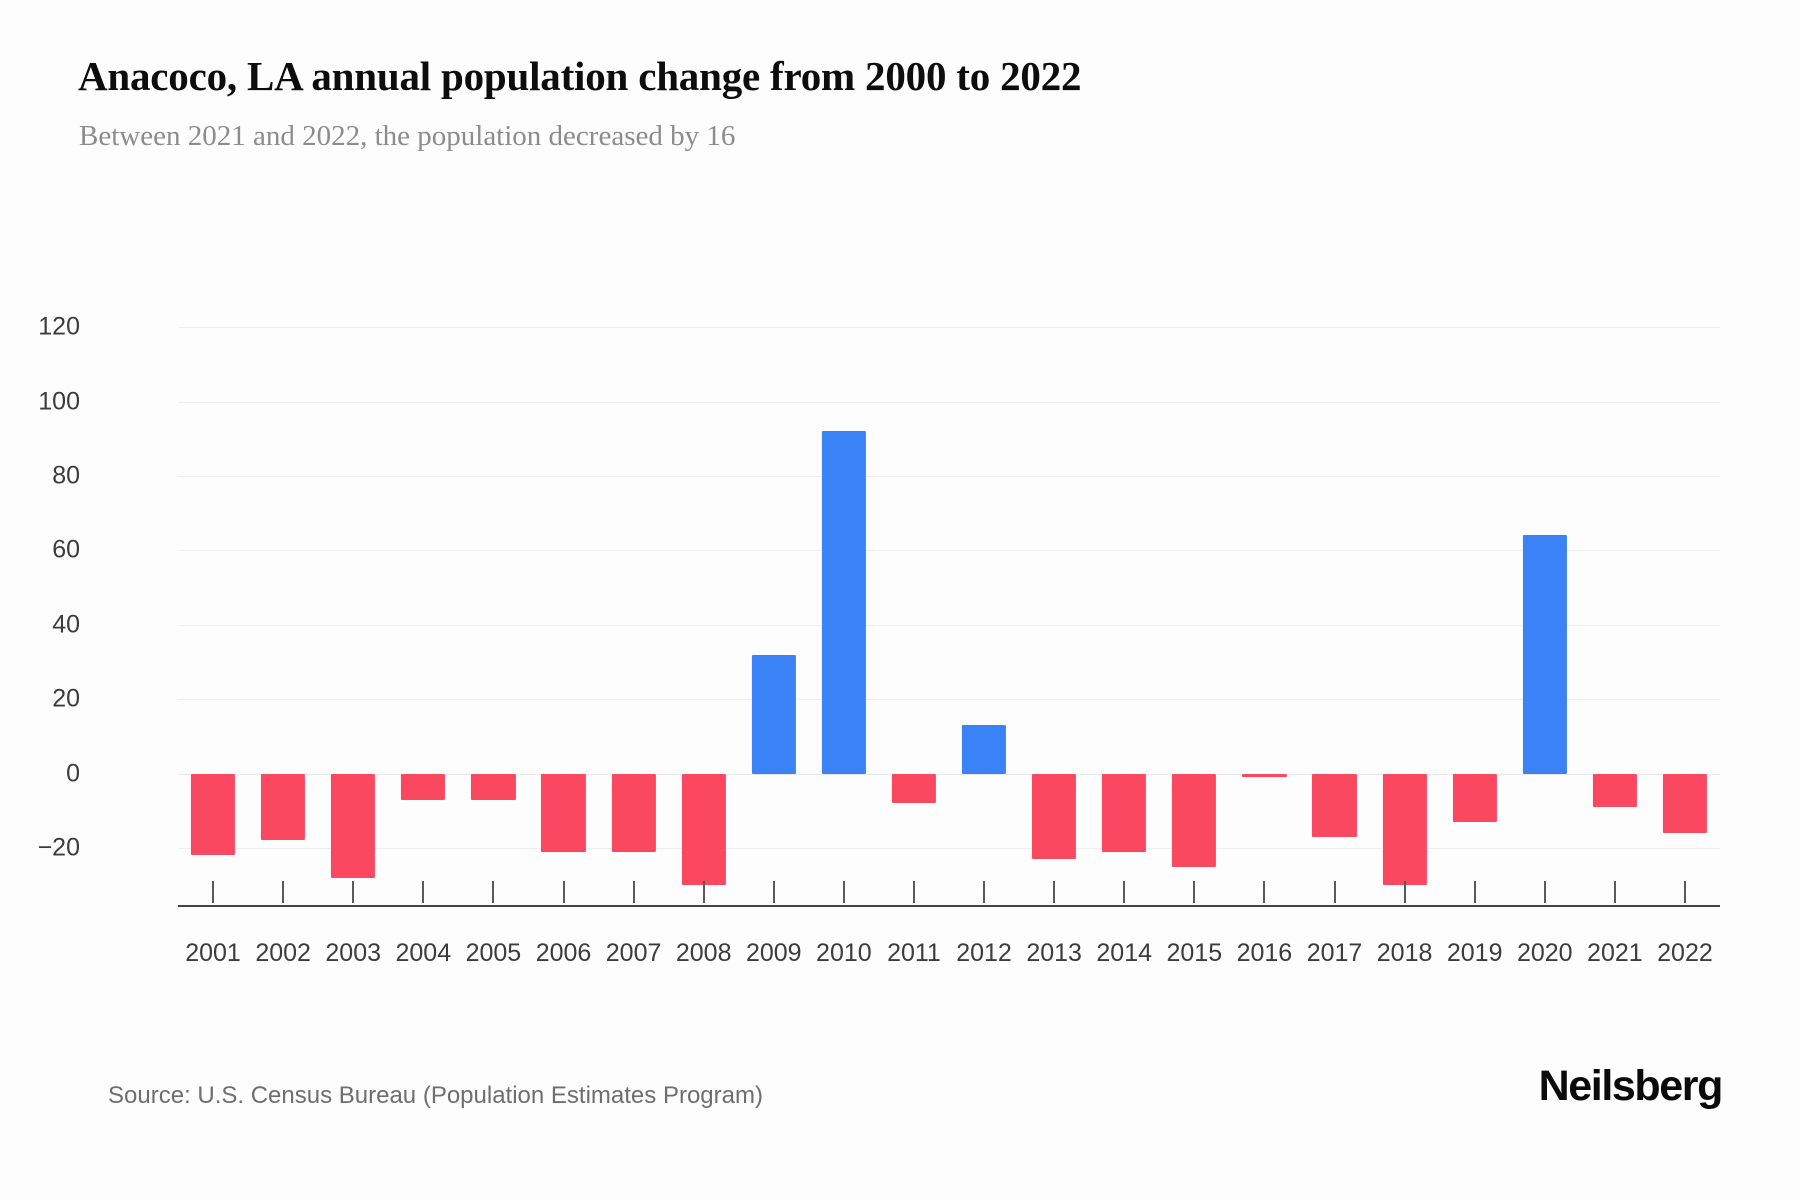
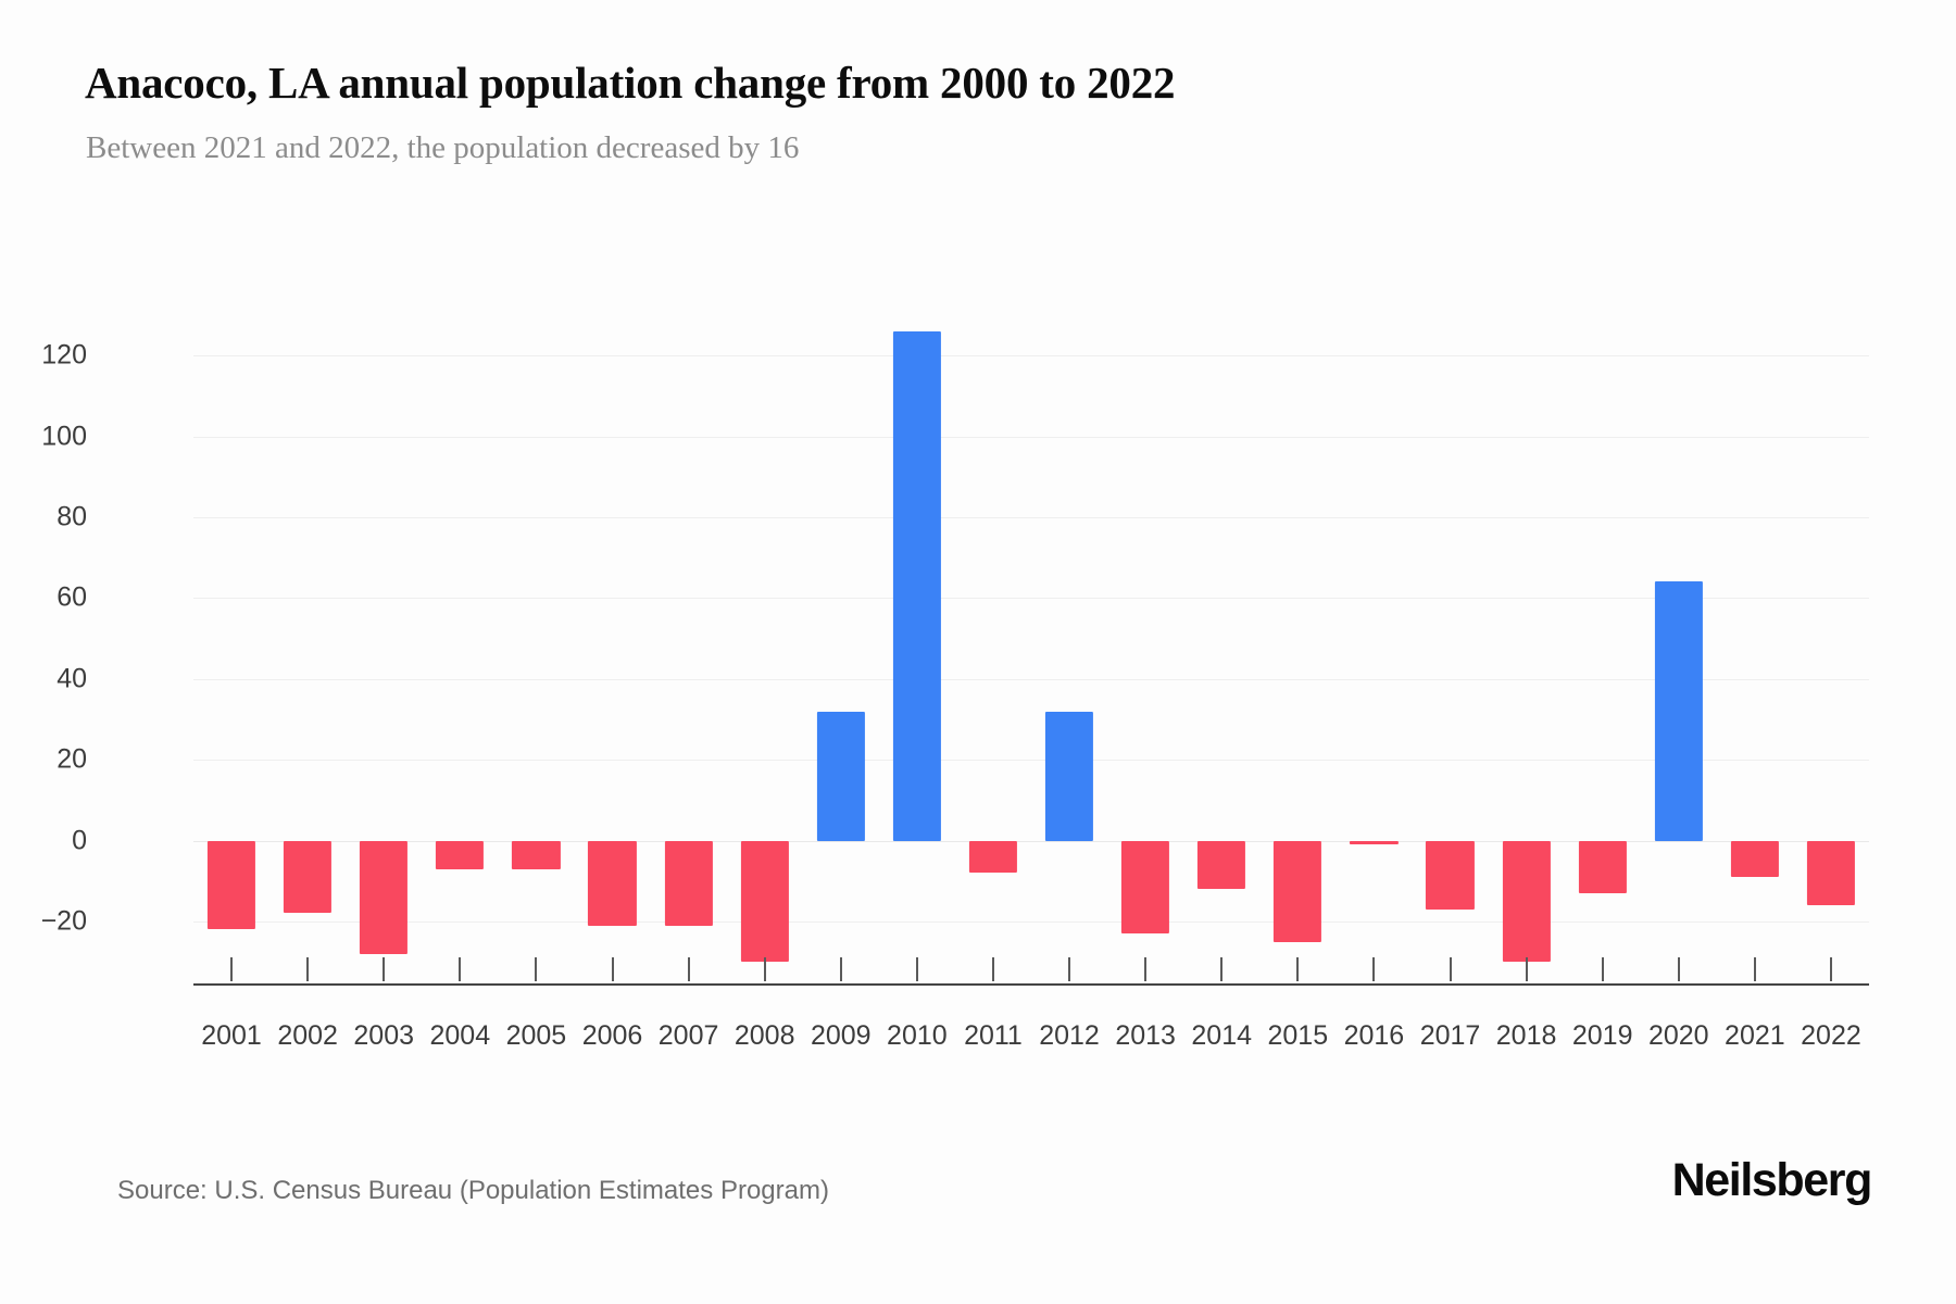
2010: 92 -> 126
2012: 13 -> 32
2014: -21 -> -12
